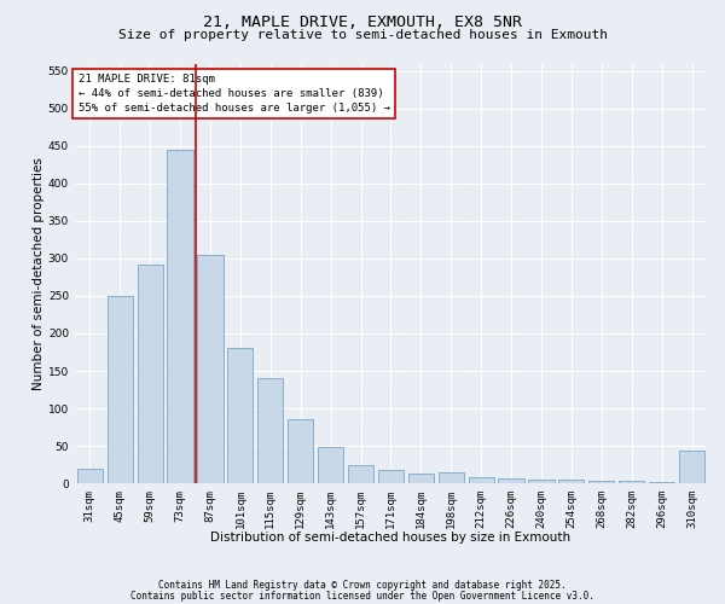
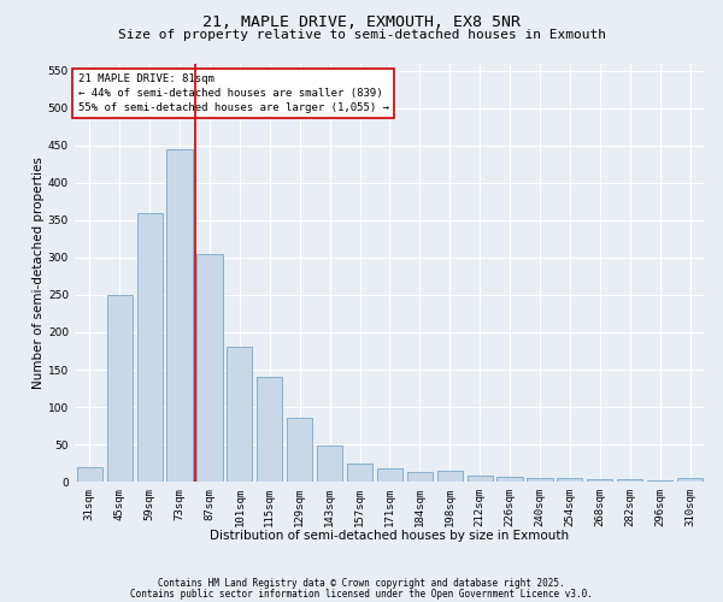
59sqm: 292 -> 360
310sqm: 44 -> 5
